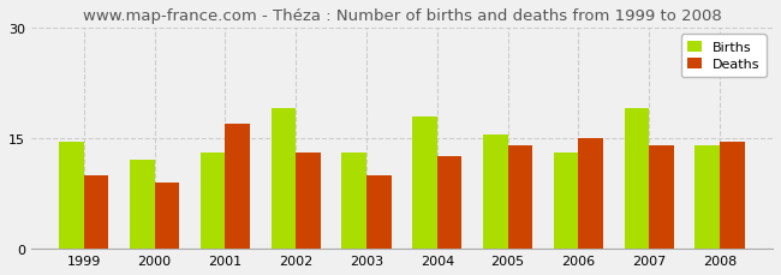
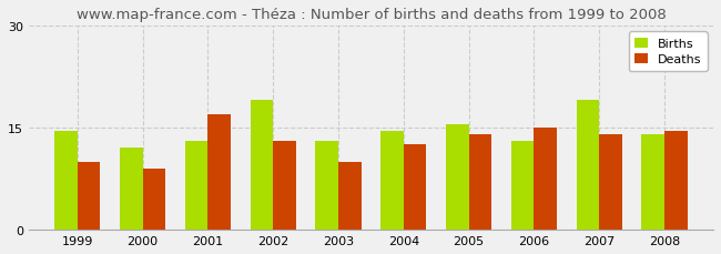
Births/2004: 18.0 -> 14.5
